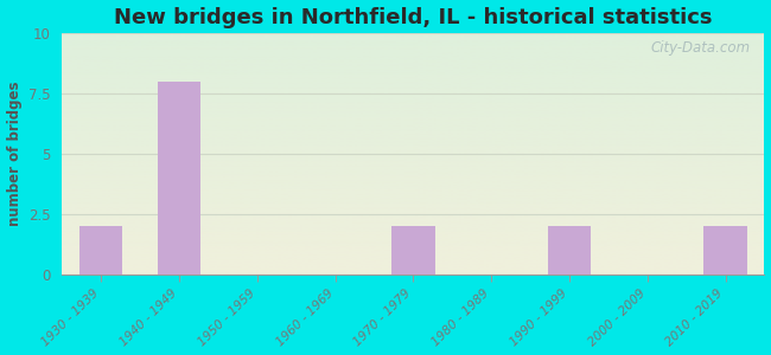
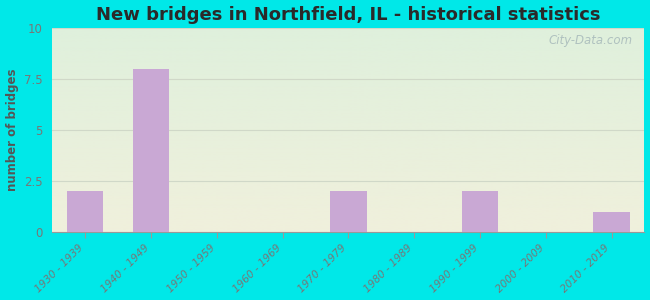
2010 - 2019: 2 -> 1
